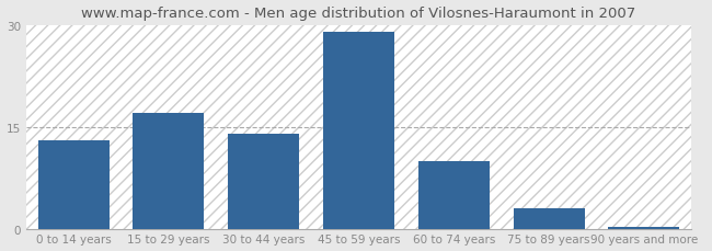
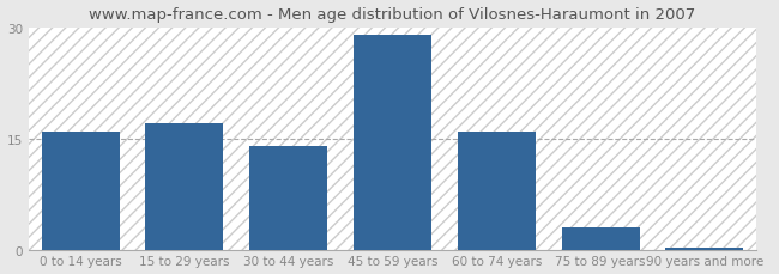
0 to 14 years: 13.0 -> 16.0
60 to 74 years: 10.0 -> 16.0
